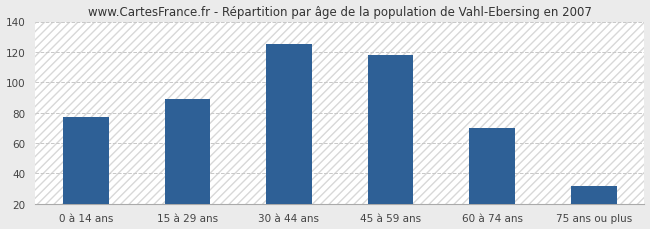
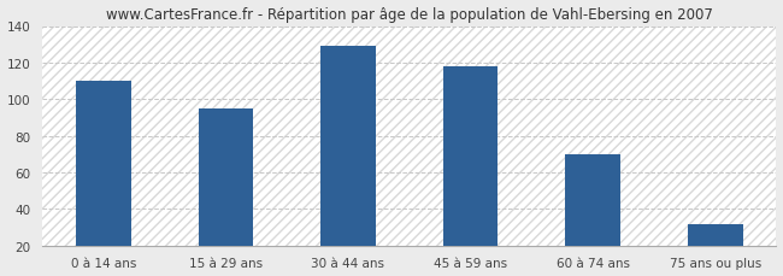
0 à 14 ans: 77 -> 110
15 à 29 ans: 89 -> 95
30 à 44 ans: 125 -> 129
